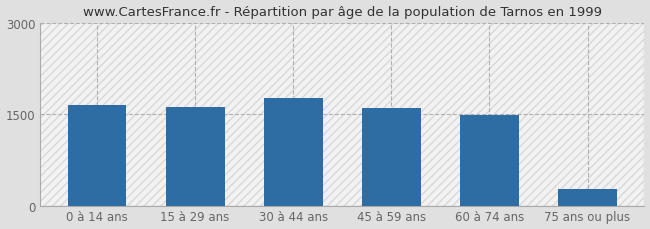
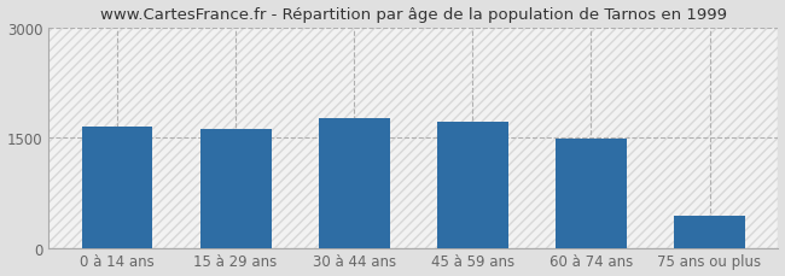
45 à 59 ans: 1600 -> 1720
75 ans ou plus: 280 -> 430
